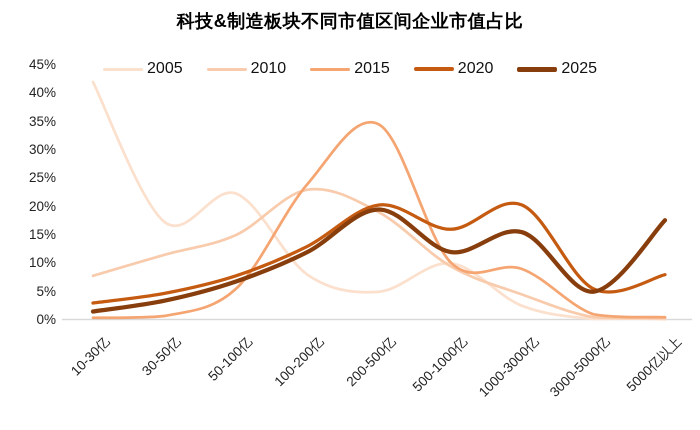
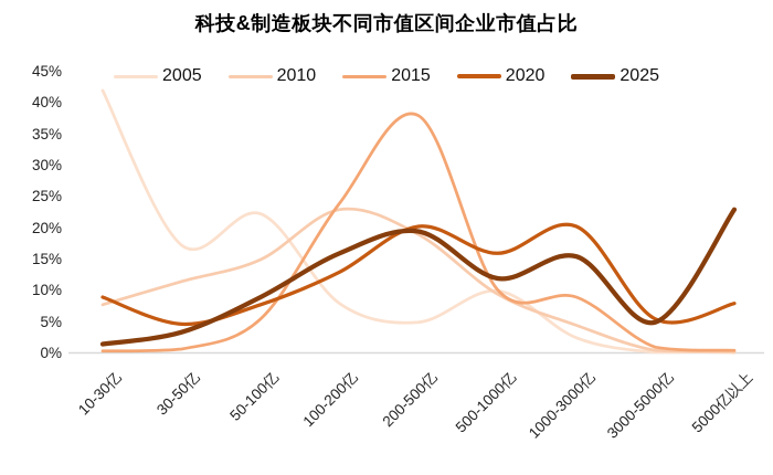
2020/10-30亿: 3% -> 9%
2025/50-100亿: 7% -> 9%
2025/100-200亿: 12% -> 16%
2015/200-500亿: 34% -> 38%
2025/5000亿以上: 18% -> 23%
